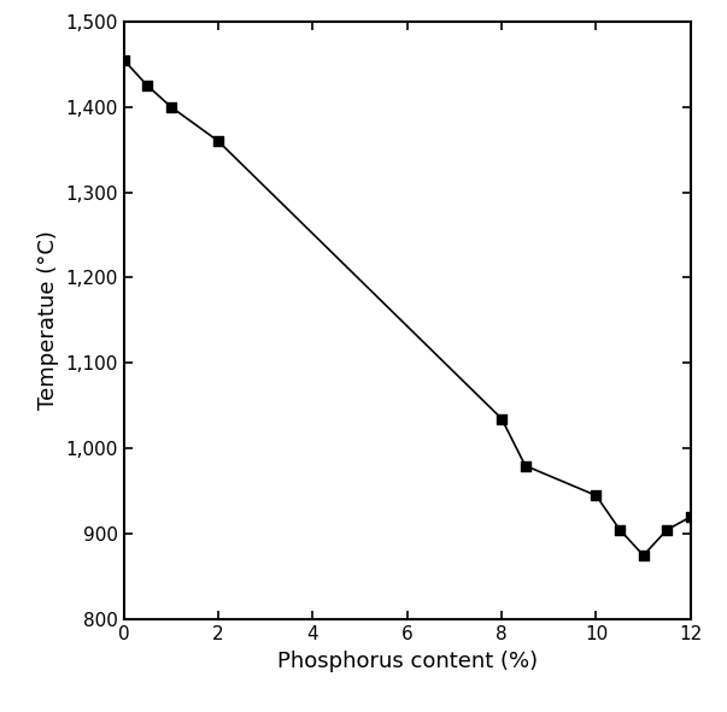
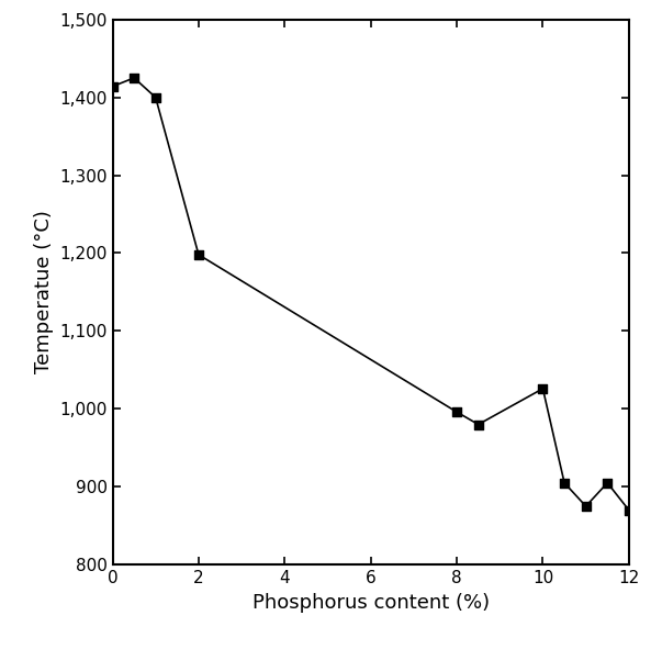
0: 1,455 -> 1,414
2: 1,360 -> 1,198
8: 1,035 -> 996
10: 945 -> 1,026
12: 920 -> 870
